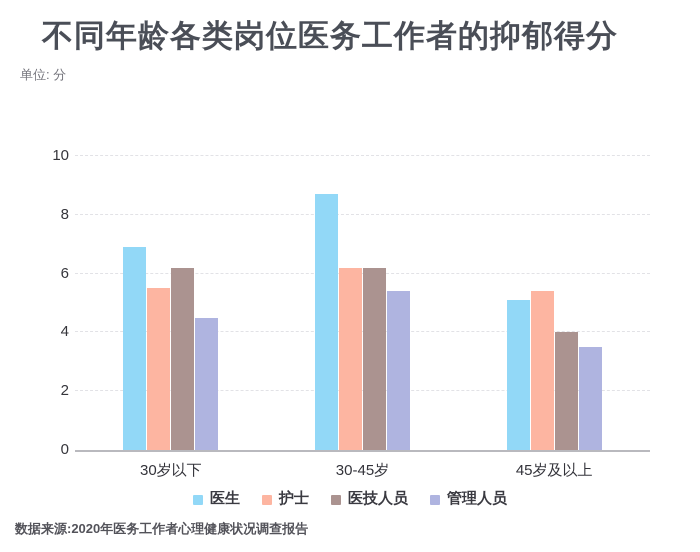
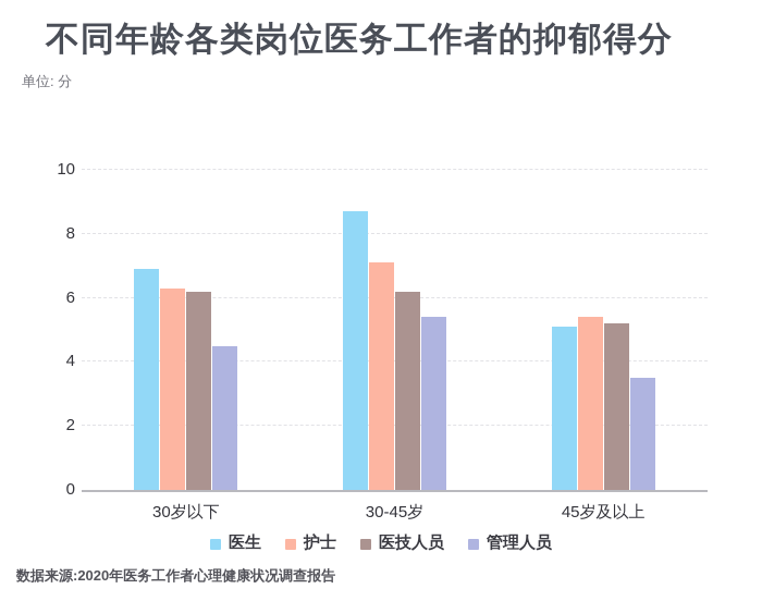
护士/30岁以下: 5.5 -> 6.3
护士/30-45岁: 6.2 -> 7.1
医技人员/45岁及以上: 4.0 -> 5.2
